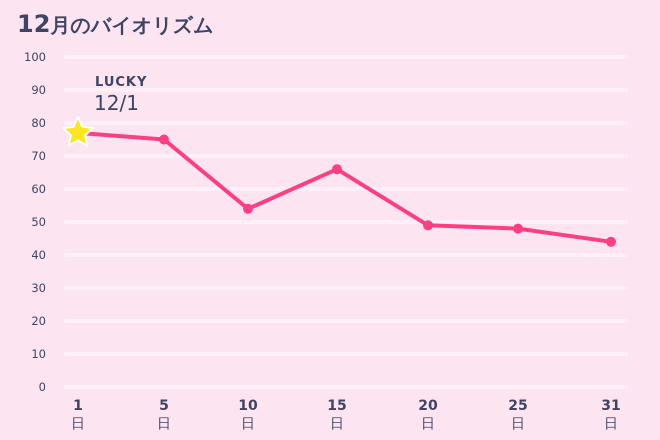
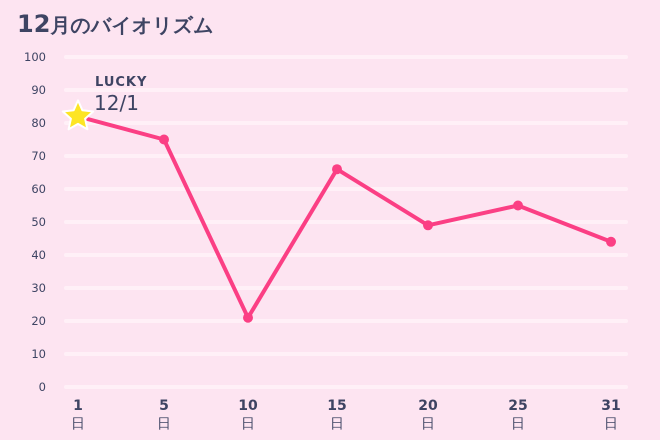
1日: 77 -> 82
10日: 54 -> 21
25日: 48 -> 55
